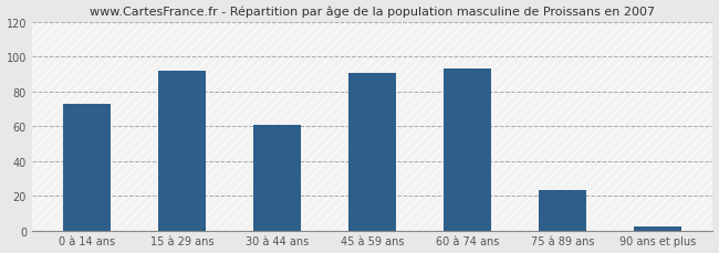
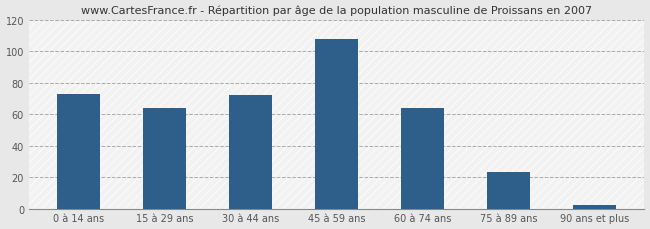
15 à 29 ans: 92 -> 64
30 à 44 ans: 61 -> 72
45 à 59 ans: 91 -> 108
60 à 74 ans: 93 -> 64
